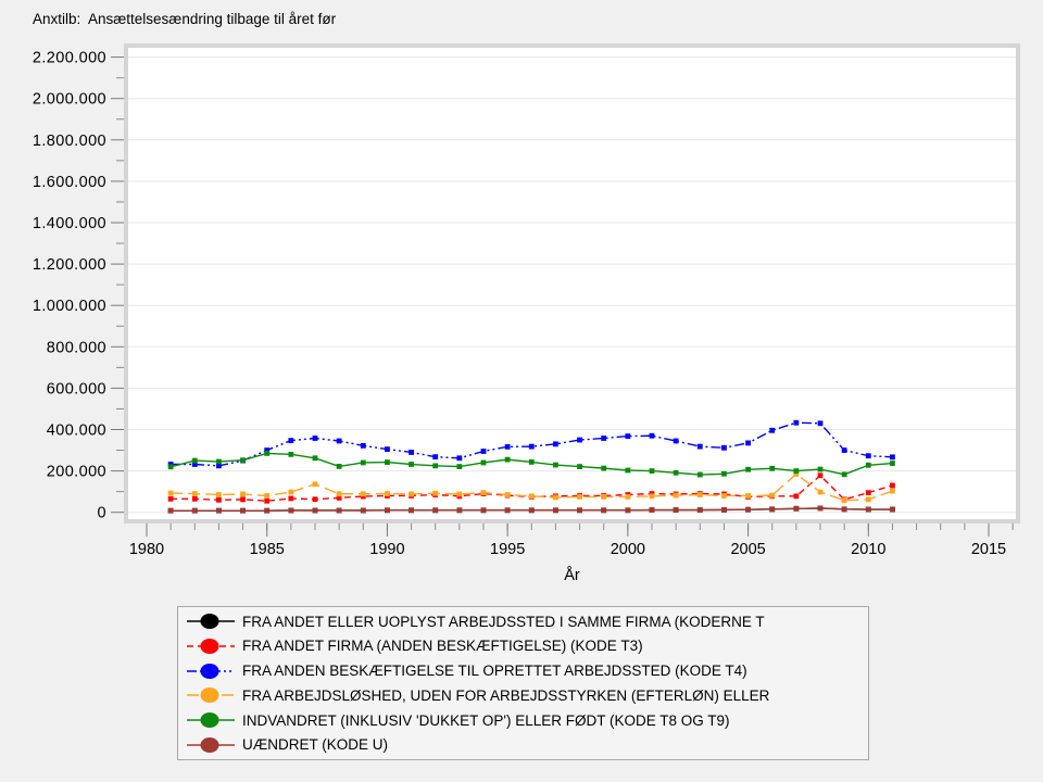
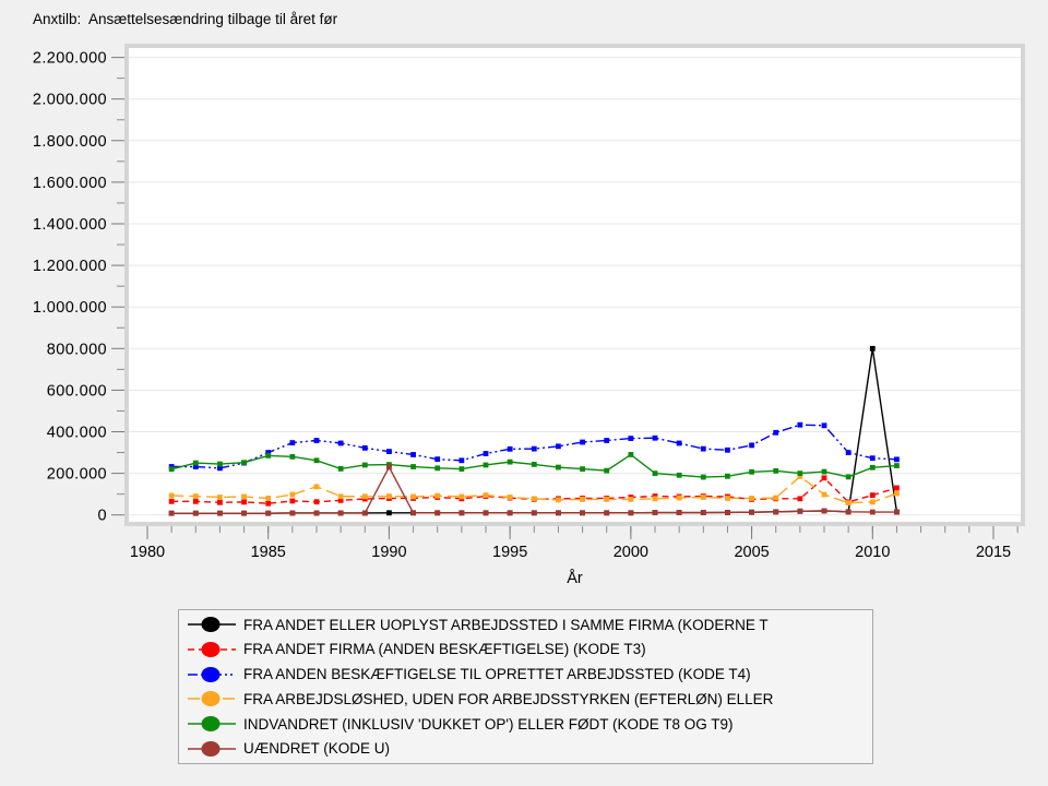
UÆNDRET (KODE U)/1990: 10000 -> 230000
INDVANDRET (INKLUSIV 'DUKKET OP') ELLER FØDT (KODE T8 OG T9)/2000: 200000 -> 290000
FRA ANDET ELLER UOPLYST ARBEJDSSTED I SAMME FIRMA (KODERNE T/2010: 10000 -> 800000
